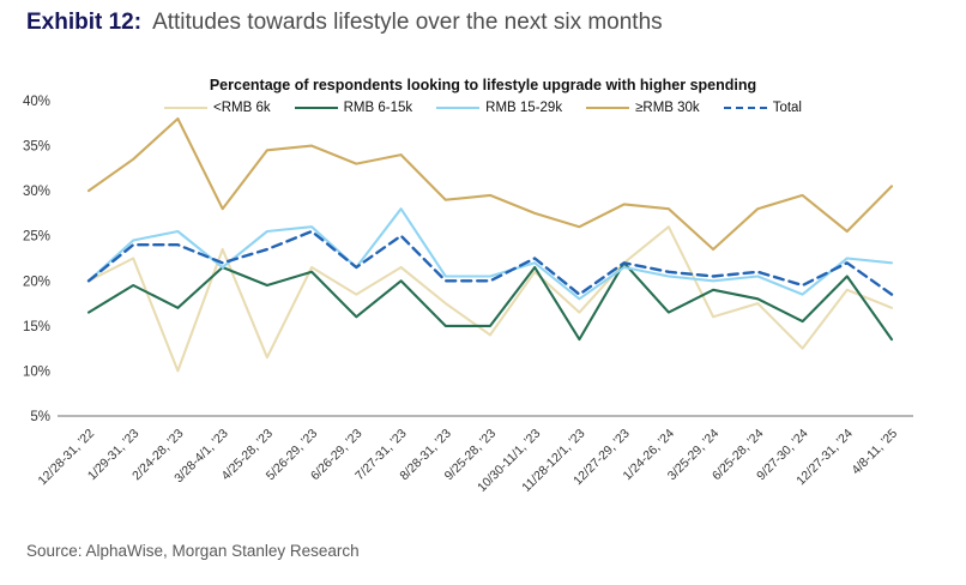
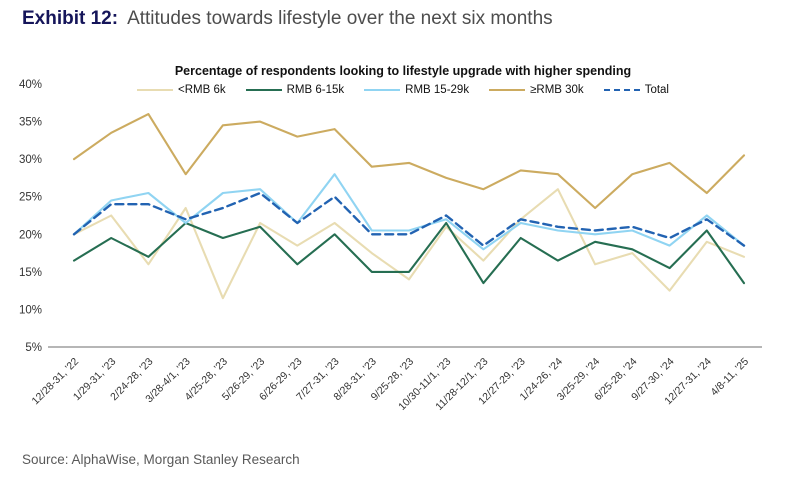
<RMB 6k/2/24-28, '23: 10% -> 16%
≥RMB 30k/2/24-28, '23: 38% -> 36%
RMB 6-15k/12/27-29, '23: 22% -> 20%
RMB 15-29k/4/8-11, '25: 22% -> 18%
